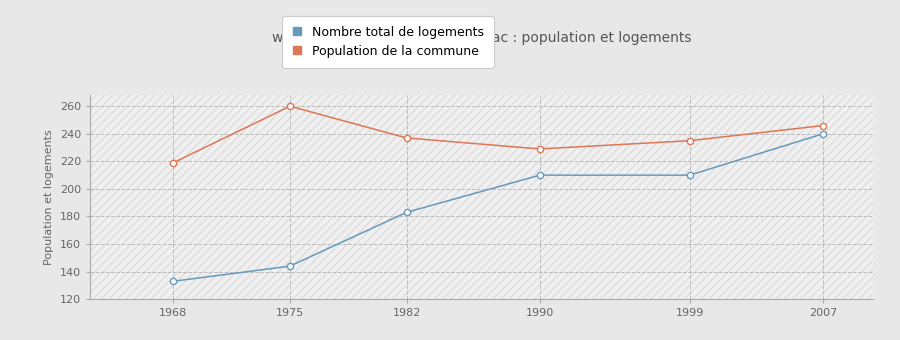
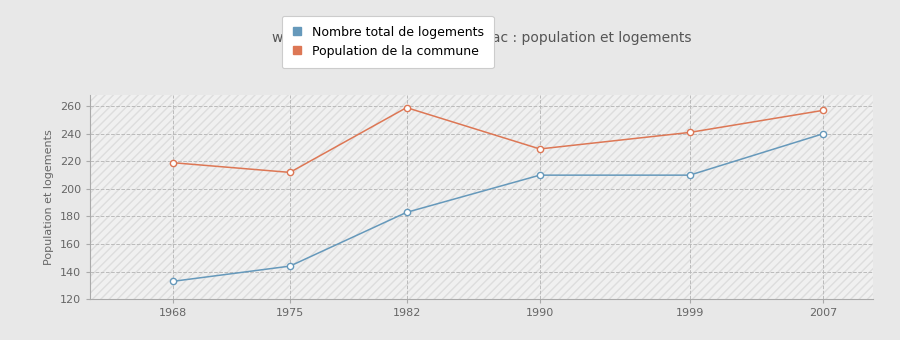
Population de la commune/1975: 260 -> 212
Population de la commune/1982: 237 -> 259
Population de la commune/1999: 235 -> 241
Population de la commune/2007: 246 -> 257
